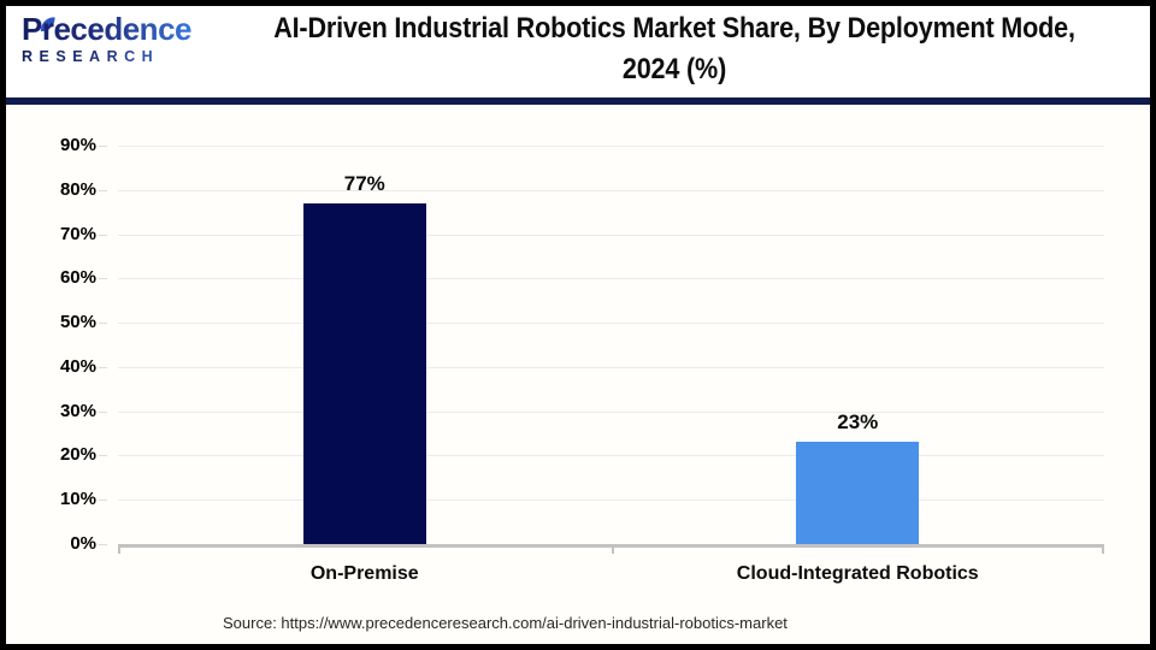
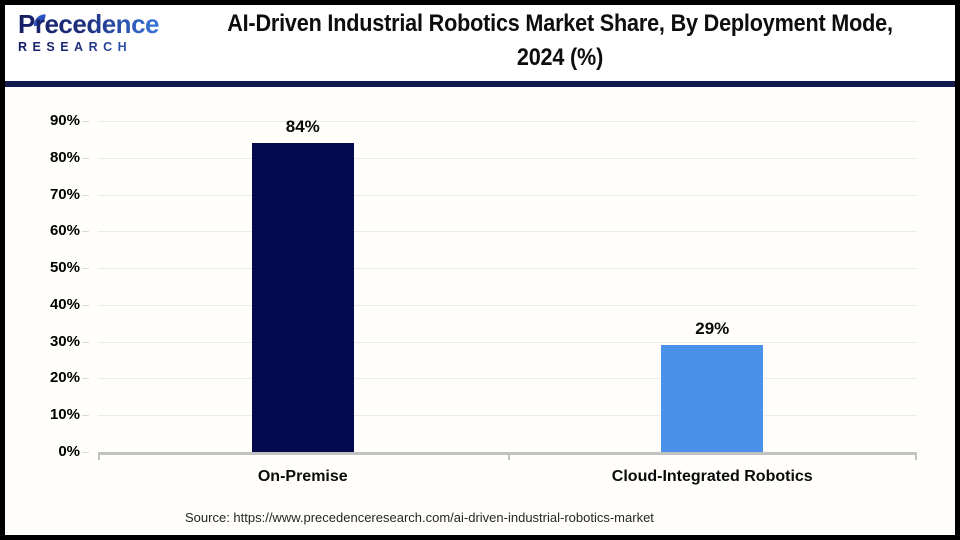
On-Premise: 77% -> 84%
Cloud-Integrated Robotics: 23% -> 29%
